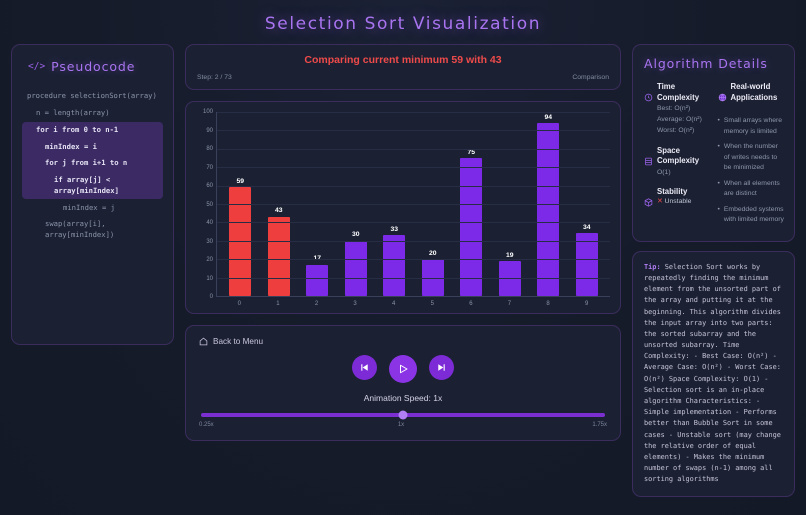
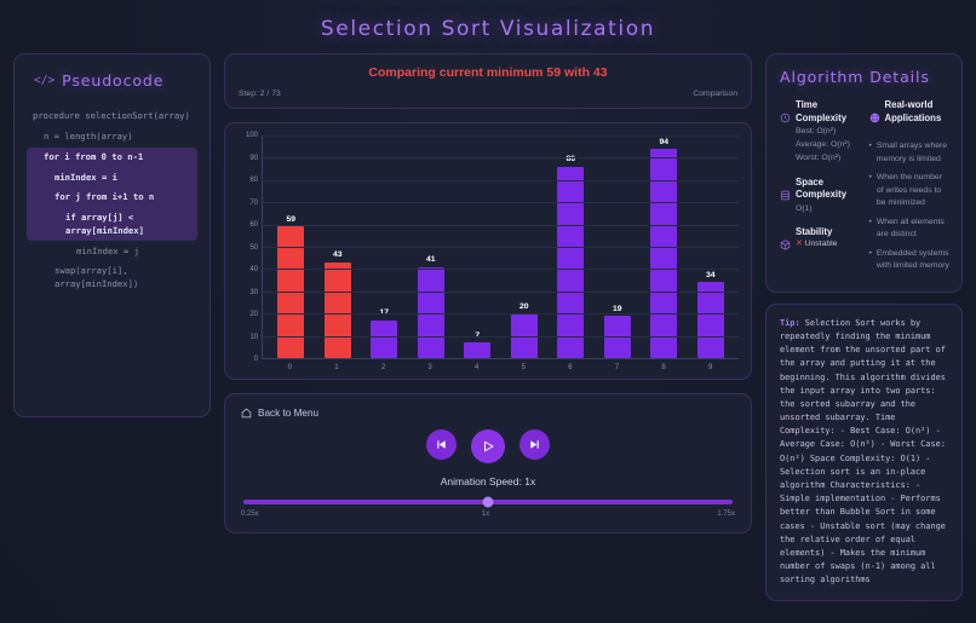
3: 30 -> 41
4: 33 -> 7
6: 75 -> 86
